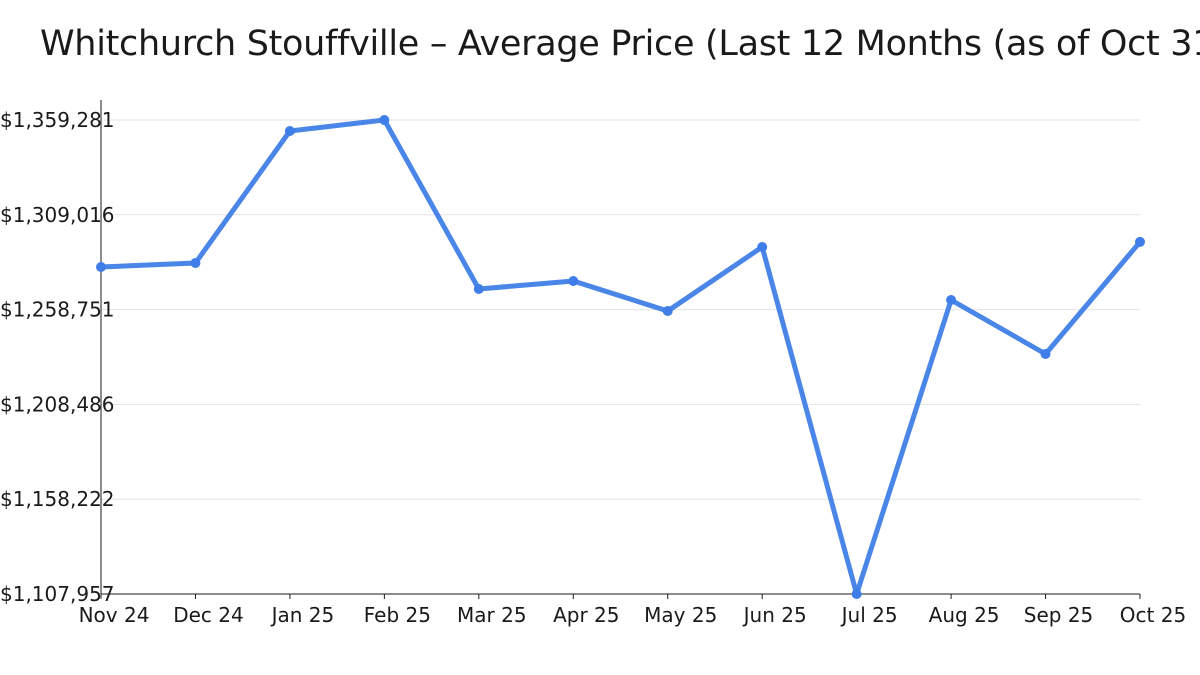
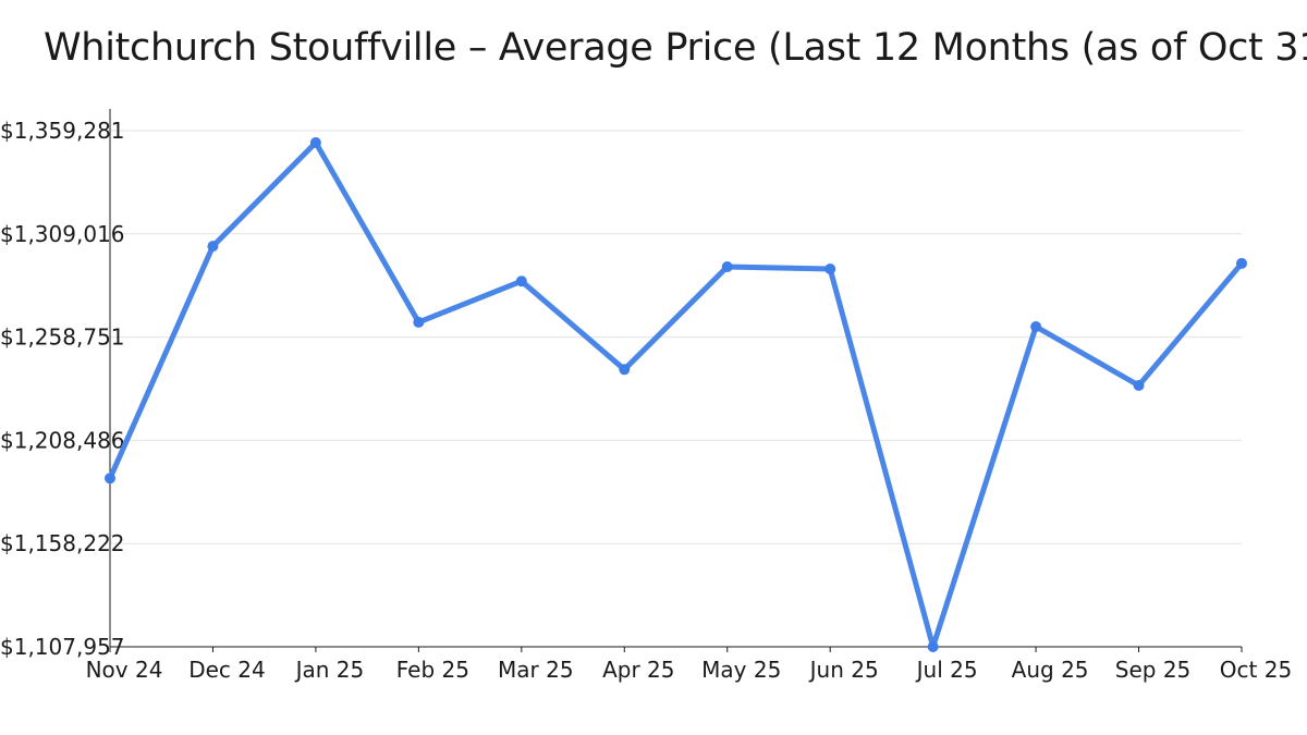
Nov 24: $1281000 -> $1190000
Dec 24: $1283000 -> $1303000
Feb 25: $1359000 -> $1266000
Mar 25: $1270000 -> $1286000
Apr 25: $1274000 -> $1243000
May 25: $1258000 -> $1293000
